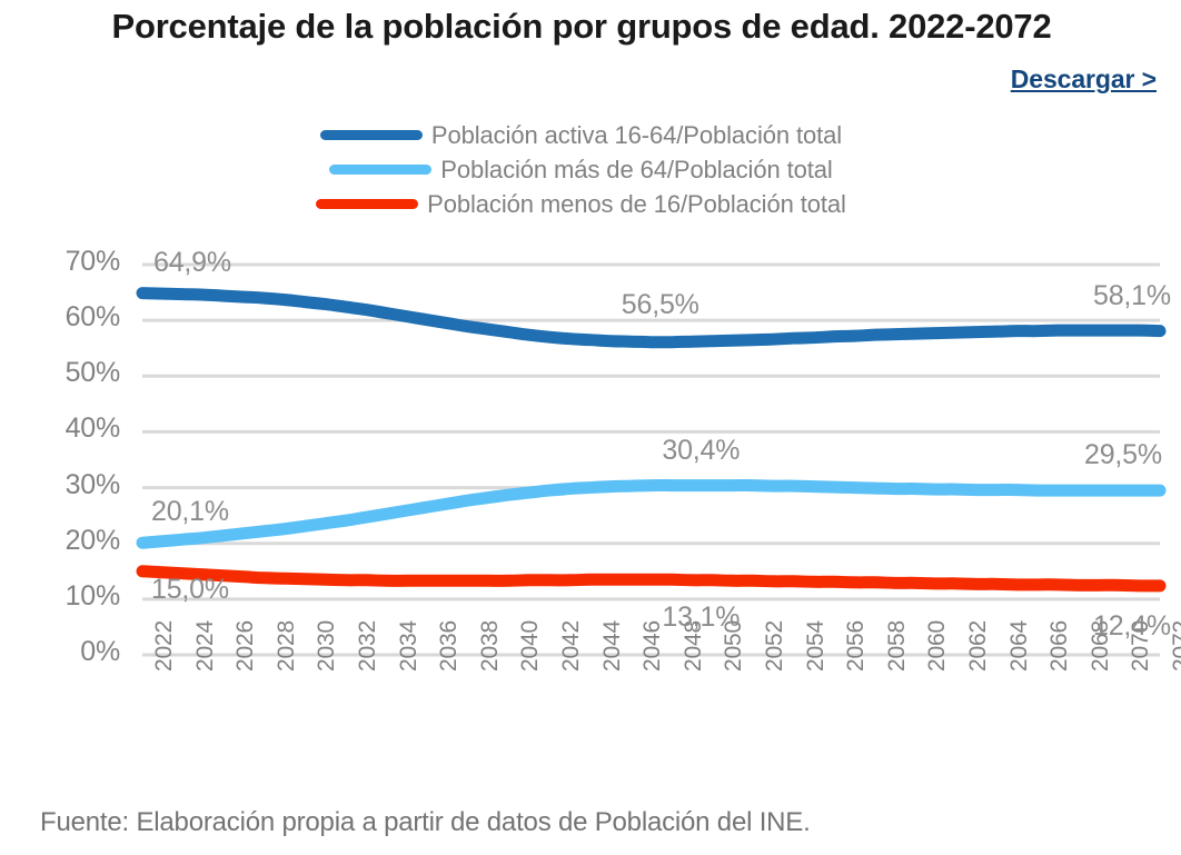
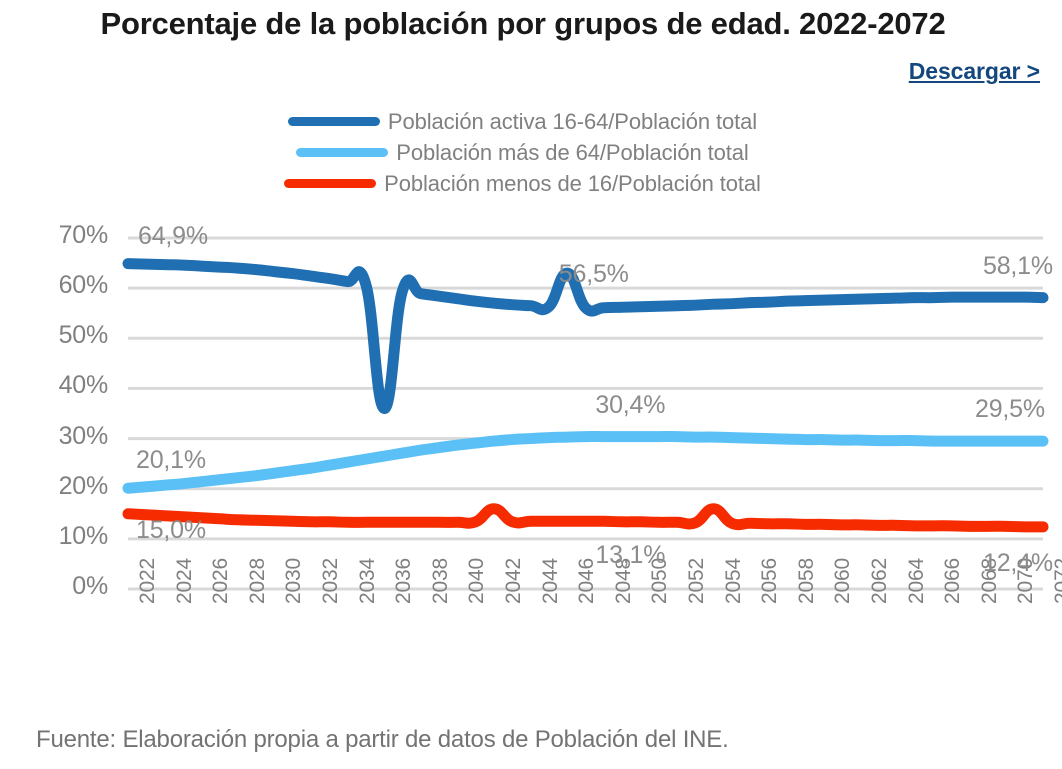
Población activa 16-64/Población total/2036: 60% -> 36%
Población menos de 16/Población total/2042: 13% -> 16%
Población activa 16-64/Población total/2046: 56% -> 63%
Población menos de 16/Población total/2054: 13% -> 16%
